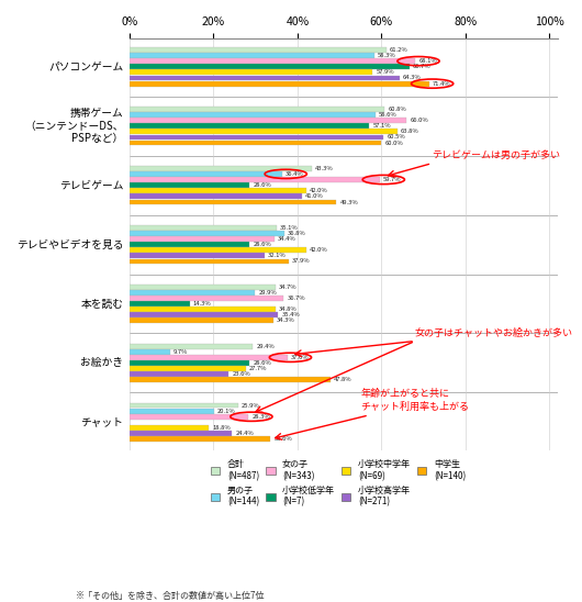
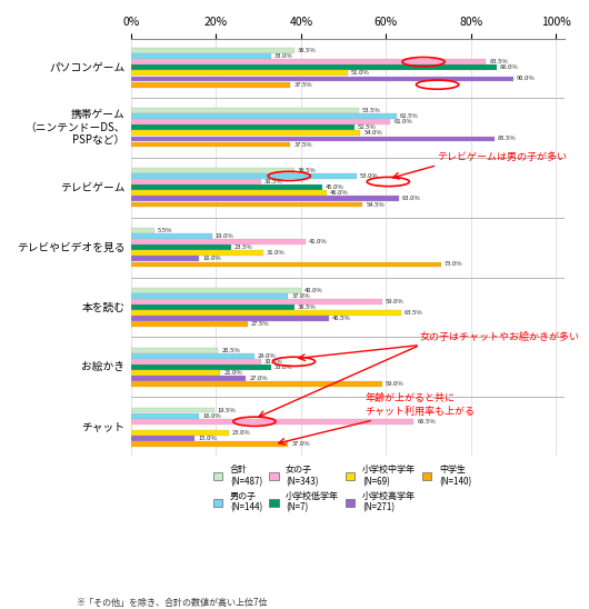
合計 (N=487)/パソコンゲーム: 61.2% -> 38.5%
男の子 (N=144)/パソコンゲーム: 58.3% -> 33.0%
女の子 (N=343)/パソコンゲーム: 68.1% -> 83.5%
小学校低学年 (N=7)/パソコンゲーム: 66.7% -> 86.0%
小学校中学年 (N=69)/パソコンゲーム: 57.9% -> 51.0%
小学校高学年 (N=271)/パソコンゲーム: 64.3% -> 90.0%
中学生 (N=140)/パソコンゲーム: 71.4% -> 37.5%
合計 (N=487)/携帯ゲーム （ニンテンドーDS、 PSPなど）: 60.8% -> 53.5%
男の子 (N=144)/携帯ゲーム （ニンテンドーDS、 PSPなど）: 58.6% -> 62.5%
女の子 (N=343)/携帯ゲーム （ニンテンドーDS、 PSPなど）: 66.0% -> 61.0%
小学校低学年 (N=7)/携帯ゲーム （ニンテンドーDS、 PSPなど）: 57.1% -> 52.5%
小学校中学年 (N=69)/携帯ゲーム （ニンテンドーDS、 PSPなど）: 63.8% -> 54.0%
小学校高学年 (N=271)/携帯ゲーム （ニンテンドーDS、 PSPなど）: 60.5% -> 85.5%
中学生 (N=140)/携帯ゲーム （ニンテンドーDS、 PSPなど）: 60.0% -> 37.5%
合計 (N=487)/テレビゲーム: 43.3% -> 38.5%
男の子 (N=144)/テレビゲーム: 36.4% -> 53.0%
女の子 (N=343)/テレビゲーム: 59.7% -> 30.5%
小学校低学年 (N=7)/テレビゲーム: 28.6% -> 45.0%
小学校中学年 (N=69)/テレビゲーム: 42.0% -> 46.0%
小学校高学年 (N=271)/テレビゲーム: 41.0% -> 63.0%
中学生 (N=140)/テレビゲーム: 49.3% -> 54.5%
合計 (N=487)/テレビやビデオを見る: 35.1% -> 5.5%
男の子 (N=144)/テレビやビデオを見る: 36.8% -> 19.0%
女の子 (N=343)/テレビやビデオを見る: 34.4% -> 41.0%
小学校低学年 (N=7)/テレビやビデオを見る: 28.6% -> 23.5%
小学校中学年 (N=69)/テレビやビデオを見る: 42.0% -> 31.0%
小学校高学年 (N=271)/テレビやビデオを見る: 32.1% -> 16.0%
中学生 (N=140)/テレビやビデオを見る: 37.9% -> 73.0%
合計 (N=487)/本を読む: 34.7% -> 40.0%
男の子 (N=144)/本を読む: 29.9% -> 37.0%
女の子 (N=343)/本を読む: 36.7% -> 59.0%
小学校低学年 (N=7)/本を読む: 14.3% -> 38.5%
小学校中学年 (N=69)/本を読む: 34.8% -> 63.5%
小学校高学年 (N=271)/本を読む: 35.4% -> 46.5%
中学生 (N=140)/本を読む: 34.3% -> 27.5%
合計 (N=487)/お絵かき: 29.4% -> 20.5%
男の子 (N=144)/お絵かき: 9.7% -> 29.0%
女の子 (N=343)/お絵かき: 37.6% -> 30.5%
小学校低学年 (N=7)/お絵かき: 28.6% -> 33.0%
小学校中学年 (N=69)/お絵かき: 27.7% -> 21.0%
小学校高学年 (N=271)/お絵かき: 23.6% -> 27.0%
中学生 (N=140)/お絵かき: 47.8% -> 59.0%
合計 (N=487)/チャット: 25.9% -> 19.5%
男の子 (N=144)/チャット: 20.1% -> 16.0%
女の子 (N=343)/チャット: 28.3% -> 66.5%
小学校中学年 (N=69)/チャット: 18.8% -> 23.0%
小学校高学年 (N=271)/チャット: 24.4% -> 15.0%
中学生 (N=140)/チャット: 33.6% -> 37.0%
